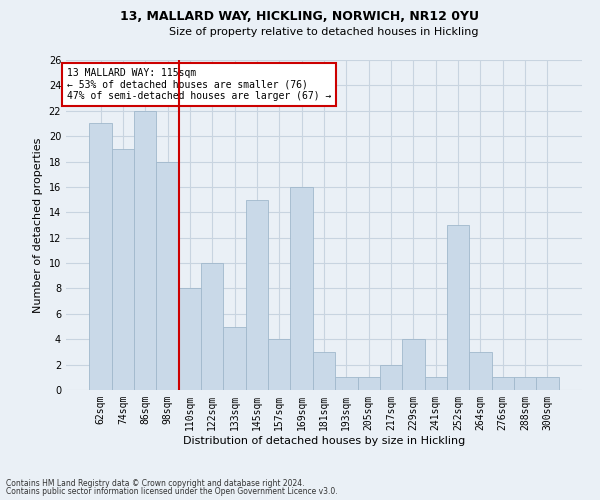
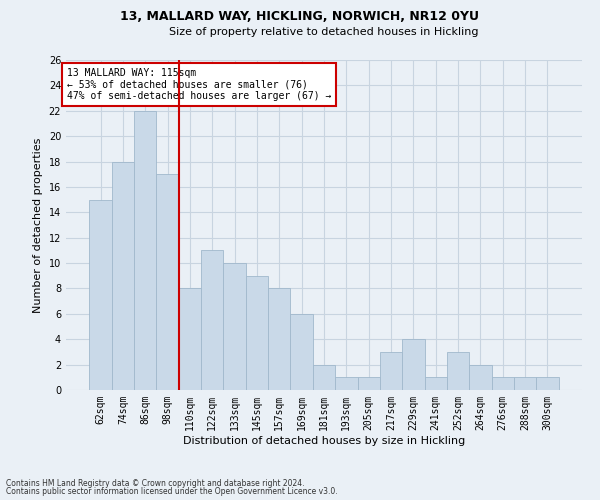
62sqm: 21 -> 15
74sqm: 19 -> 18
98sqm: 18 -> 17
122sqm: 10 -> 11
133sqm: 5 -> 10
145sqm: 15 -> 9
157sqm: 4 -> 8
169sqm: 16 -> 6
181sqm: 3 -> 2
217sqm: 2 -> 3
252sqm: 13 -> 3
264sqm: 3 -> 2
